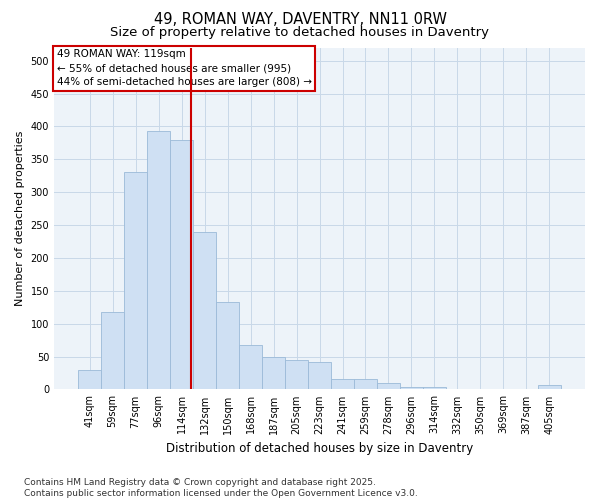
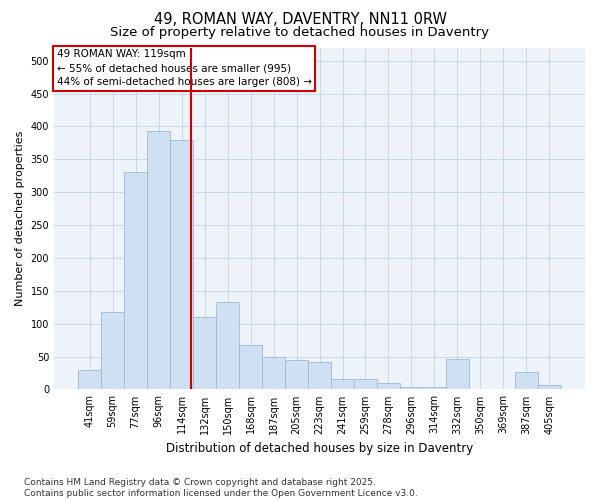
132sqm: 240 -> 110
332sqm: 1 -> 46
387sqm: 1 -> 26
